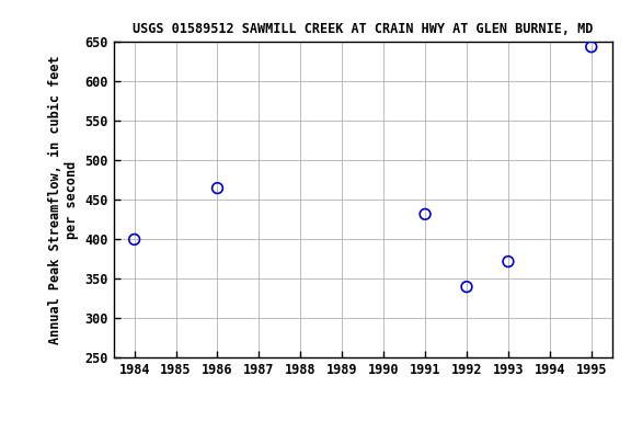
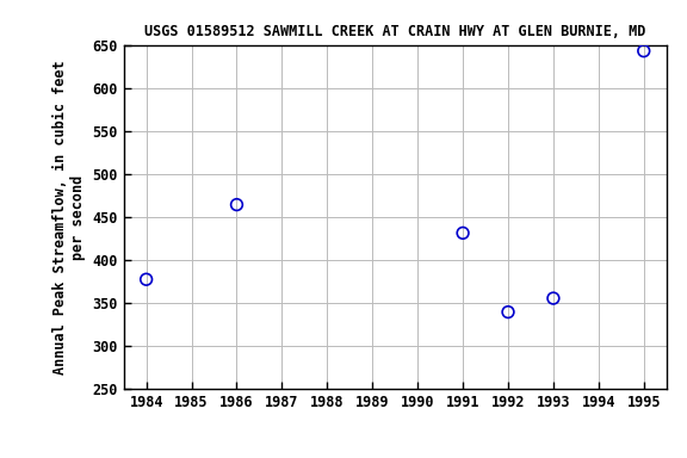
1984: 400 -> 378
1993: 372 -> 356
